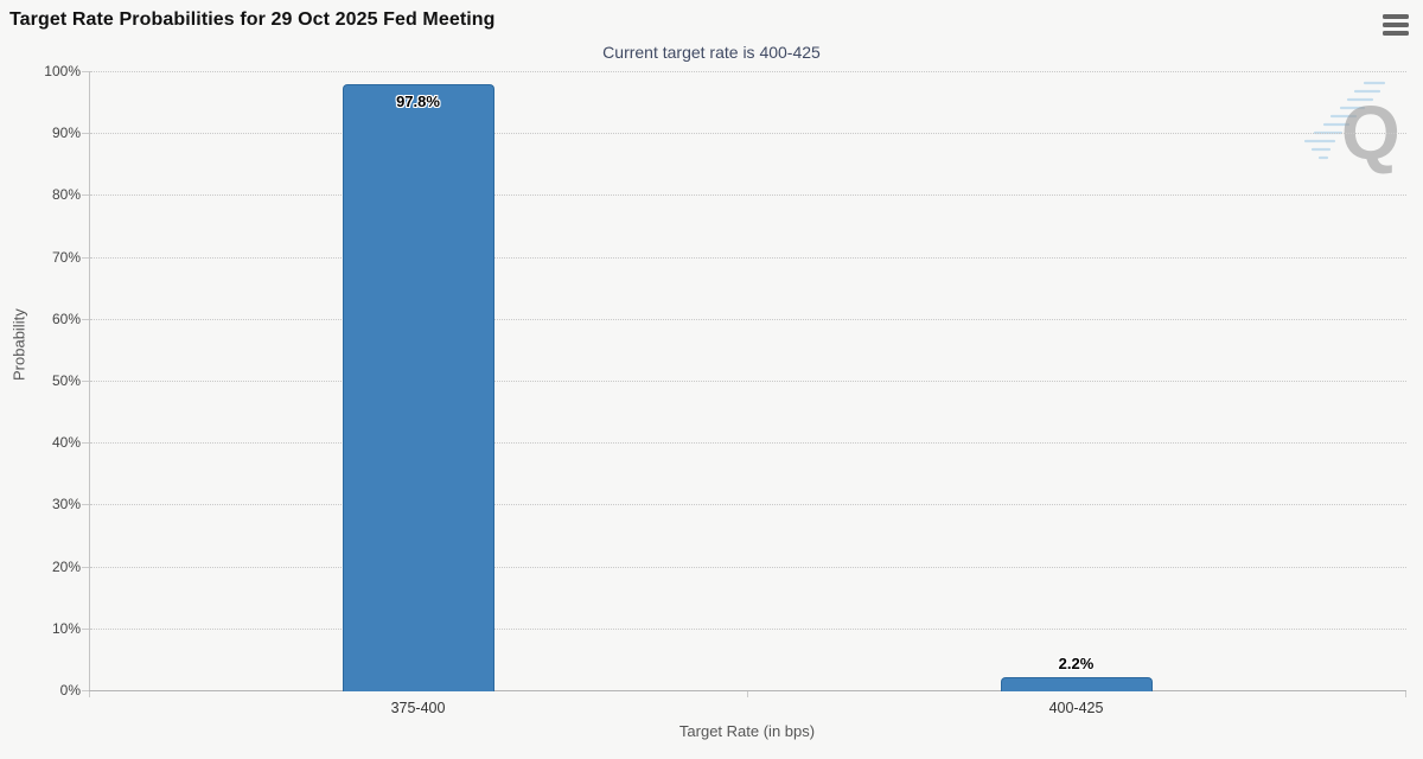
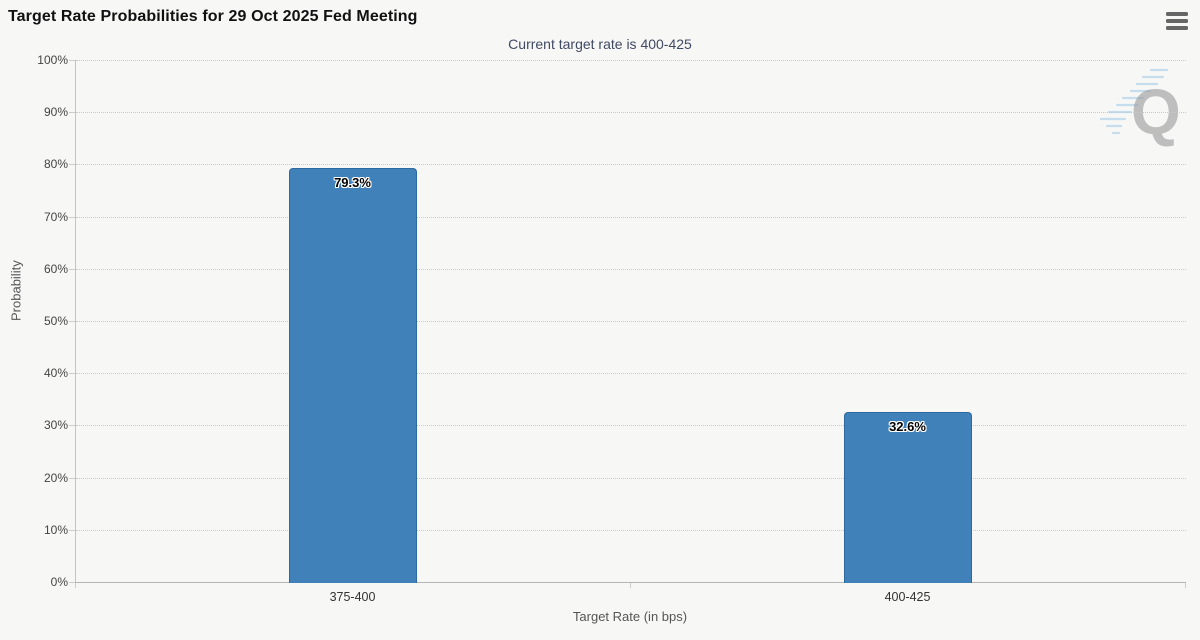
375-400: 97.8% -> 79.3%
400-425: 2.2% -> 32.6%
